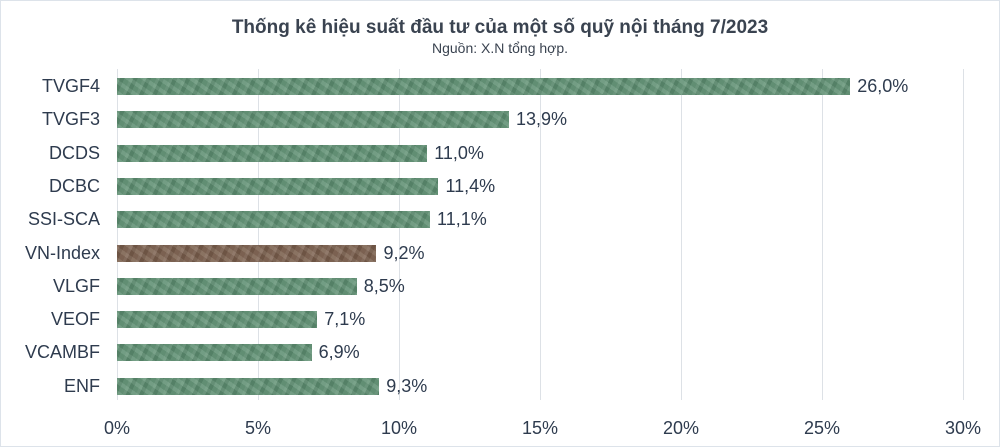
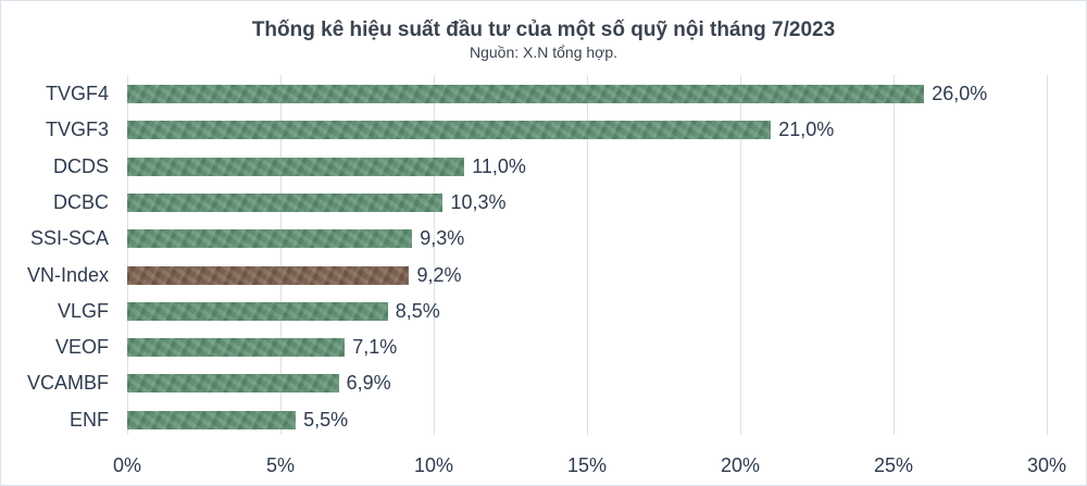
TVGF3: 13,9% -> 21,0%
DCBC: 11,4% -> 10,3%
SSI-SCA: 11,1% -> 9,3%
ENF: 9,3% -> 5,5%
